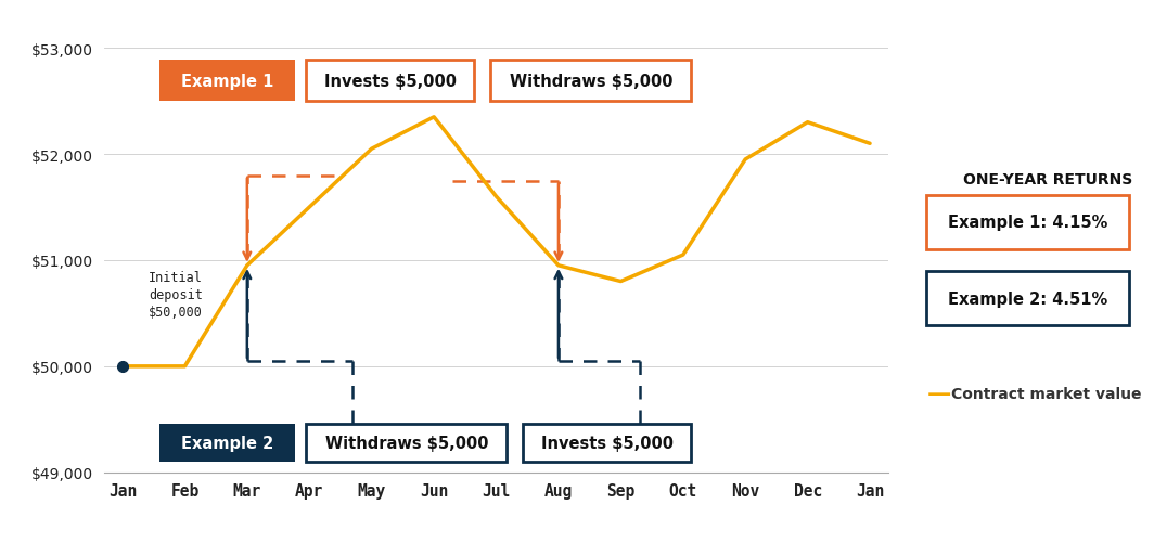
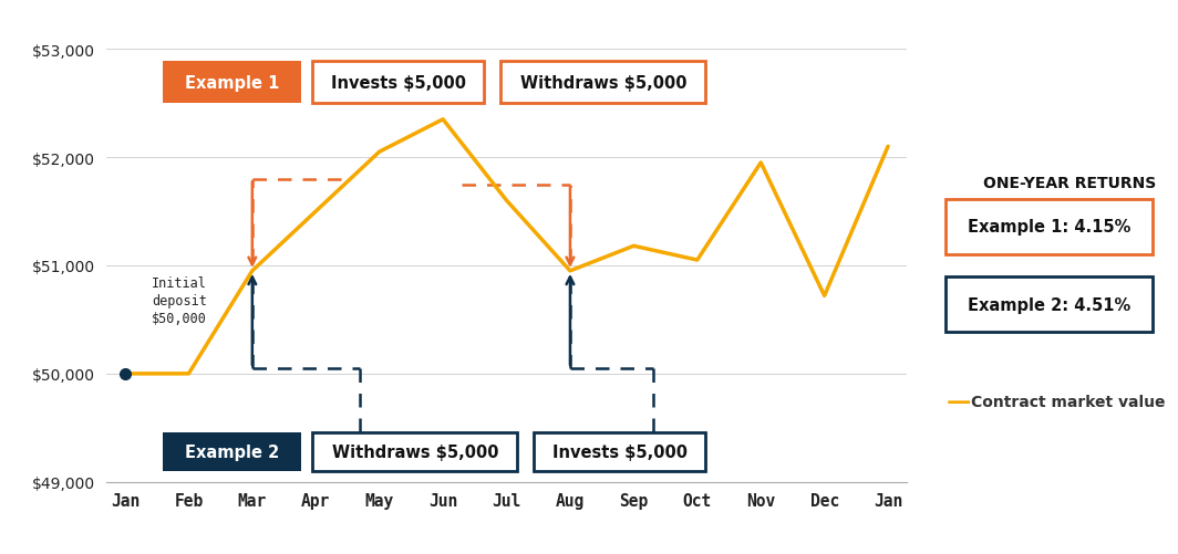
Sep: $50,800 -> $51,180
Dec: $52,300 -> $50,720
